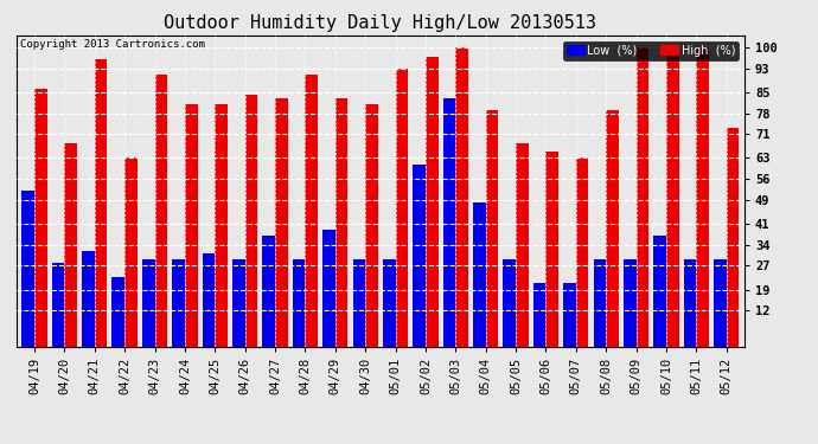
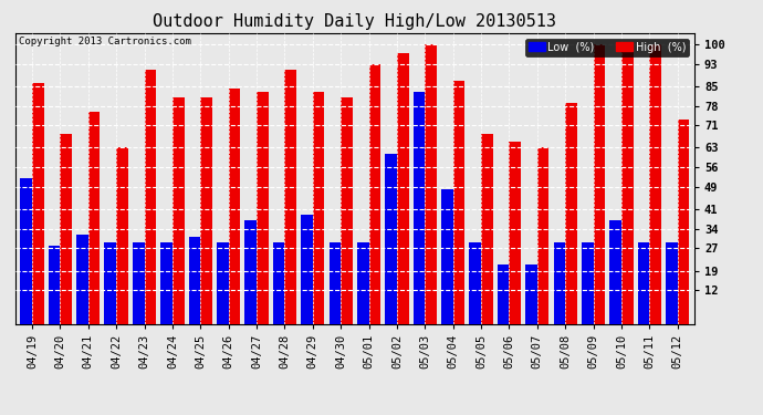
High (%)/04/21: 96 -> 76
Low (%)/04/22: 23 -> 29
High (%)/05/04: 79 -> 87
